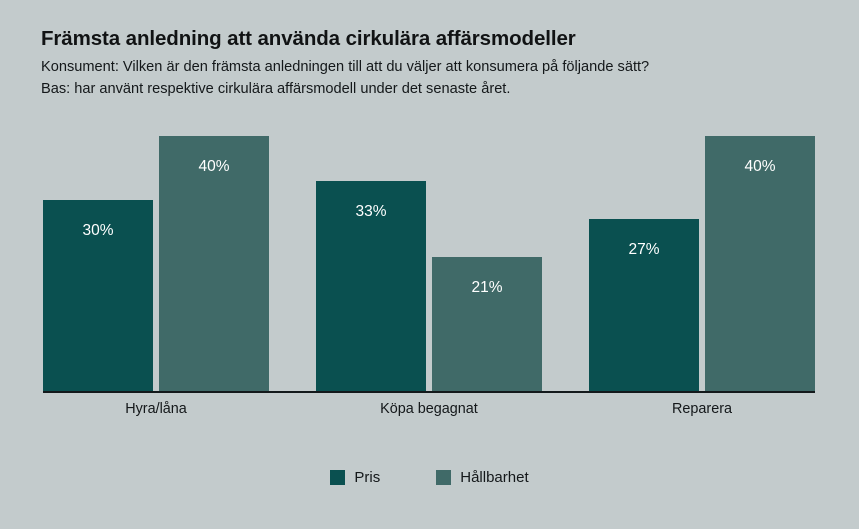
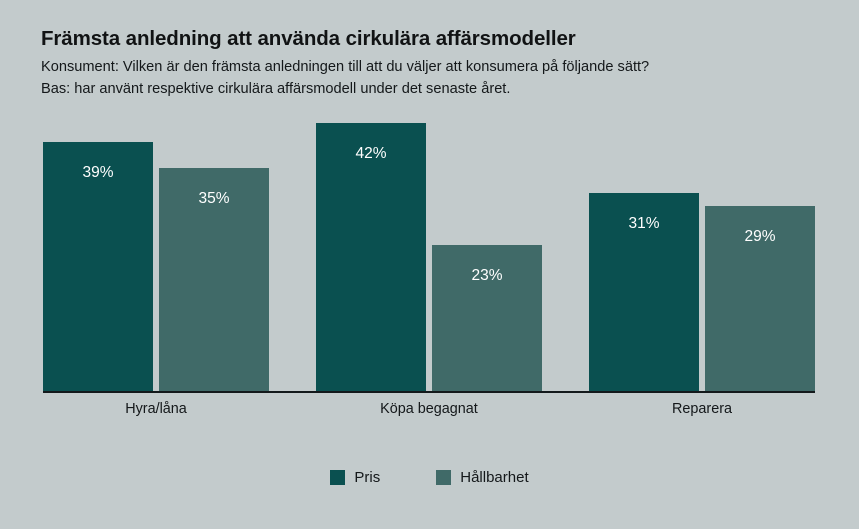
Pris/Hyra/låna: 30% -> 39%
Hållbarhet/Hyra/låna: 40% -> 35%
Pris/Köpa begagnat: 33% -> 42%
Hållbarhet/Köpa begagnat: 21% -> 23%
Pris/Reparera: 27% -> 31%
Hållbarhet/Reparera: 40% -> 29%
